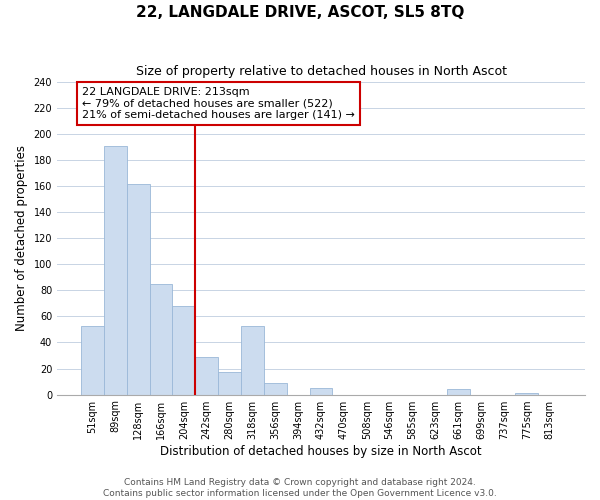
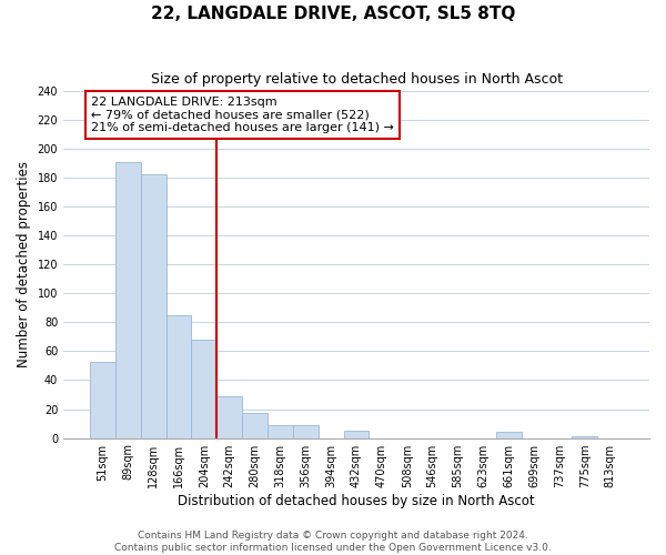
128sqm: 162 -> 182
318sqm: 53 -> 9
